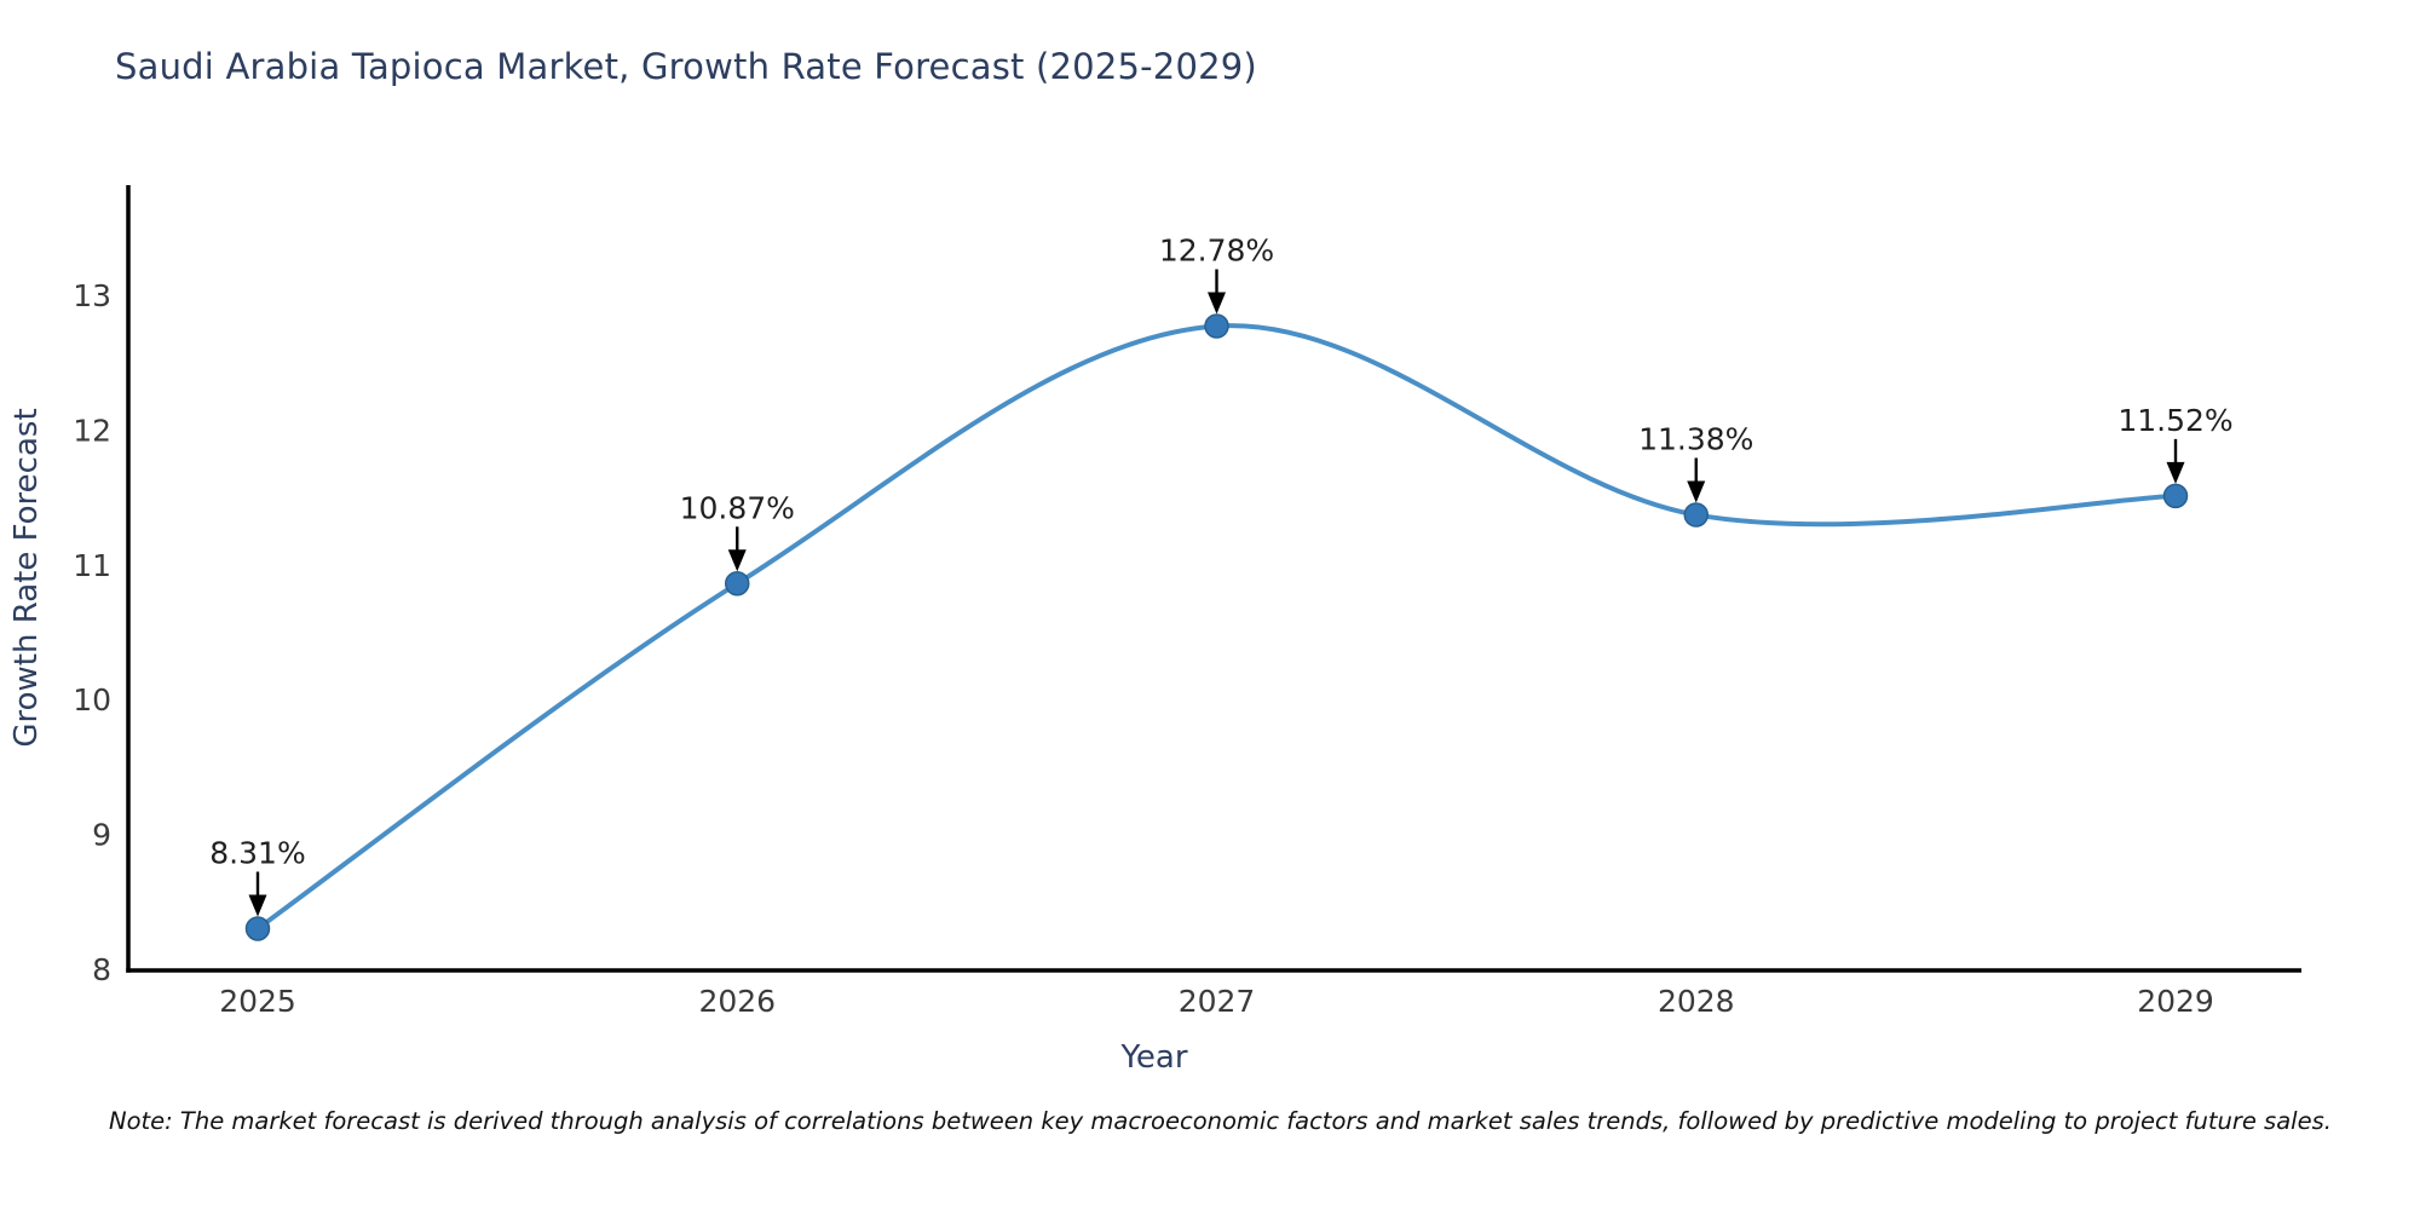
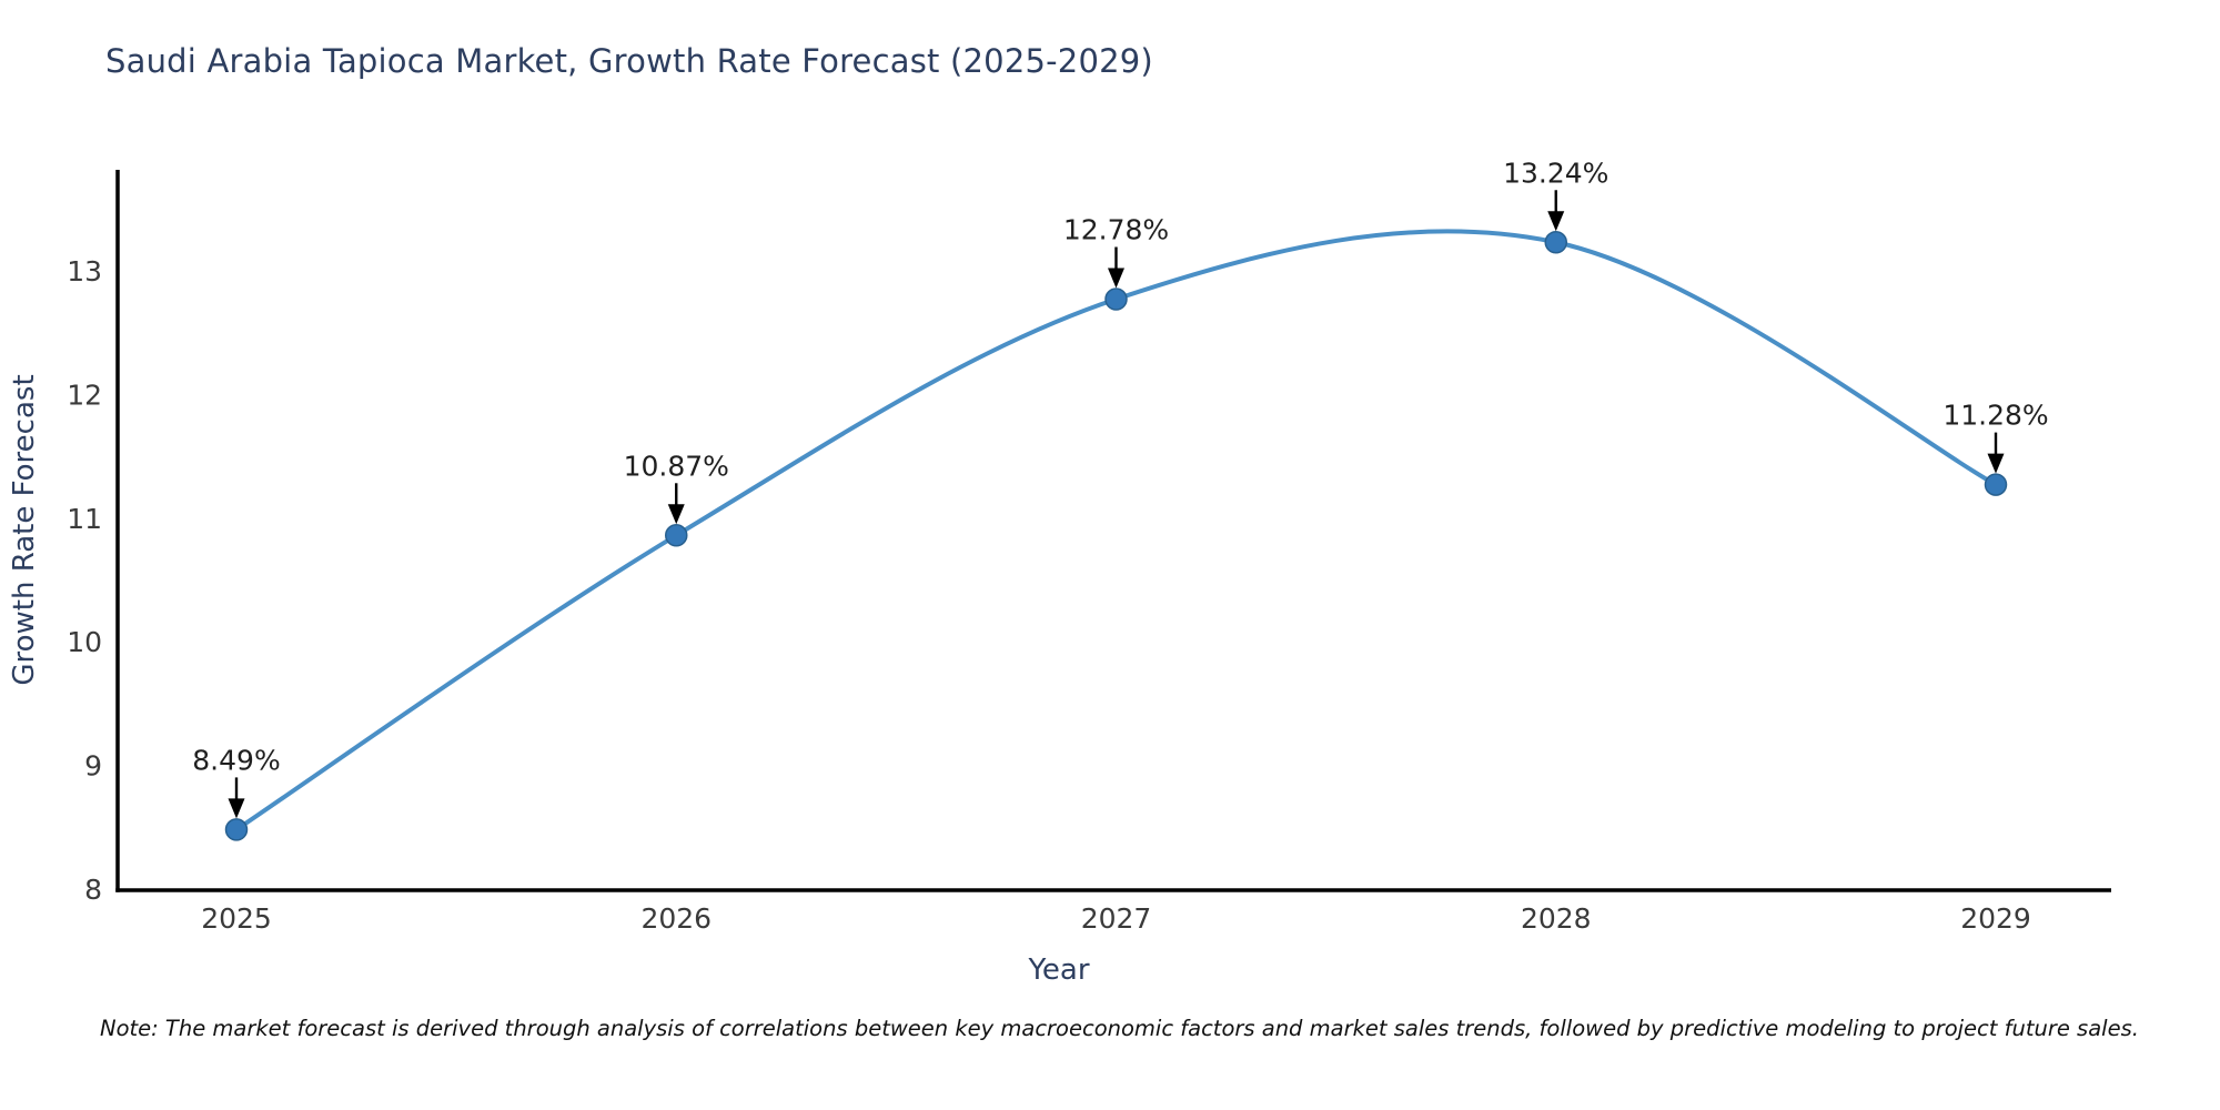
2025: 8.31% -> 8.49%
2028: 11.38% -> 13.24%
2029: 11.52% -> 11.28%
